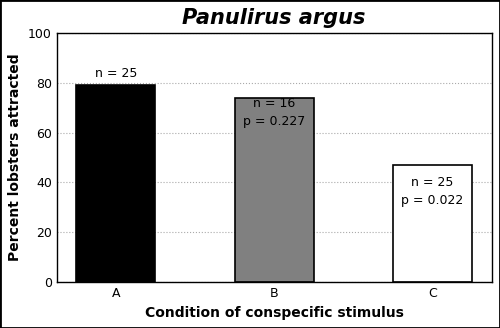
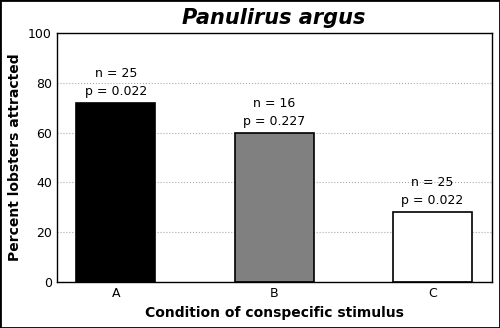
A: 79 -> 72
B: 74 -> 60
C: 47 -> 28
